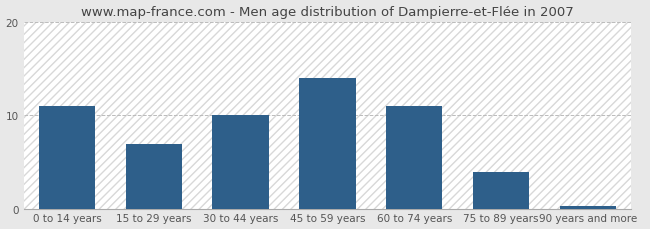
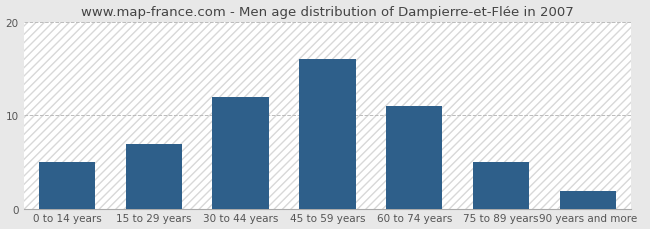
0 to 14 years: 11.0 -> 5.0
30 to 44 years: 10.0 -> 12.0
45 to 59 years: 14.0 -> 16.0
75 to 89 years: 4.0 -> 5.0
90 years and more: 0.3 -> 2.0
